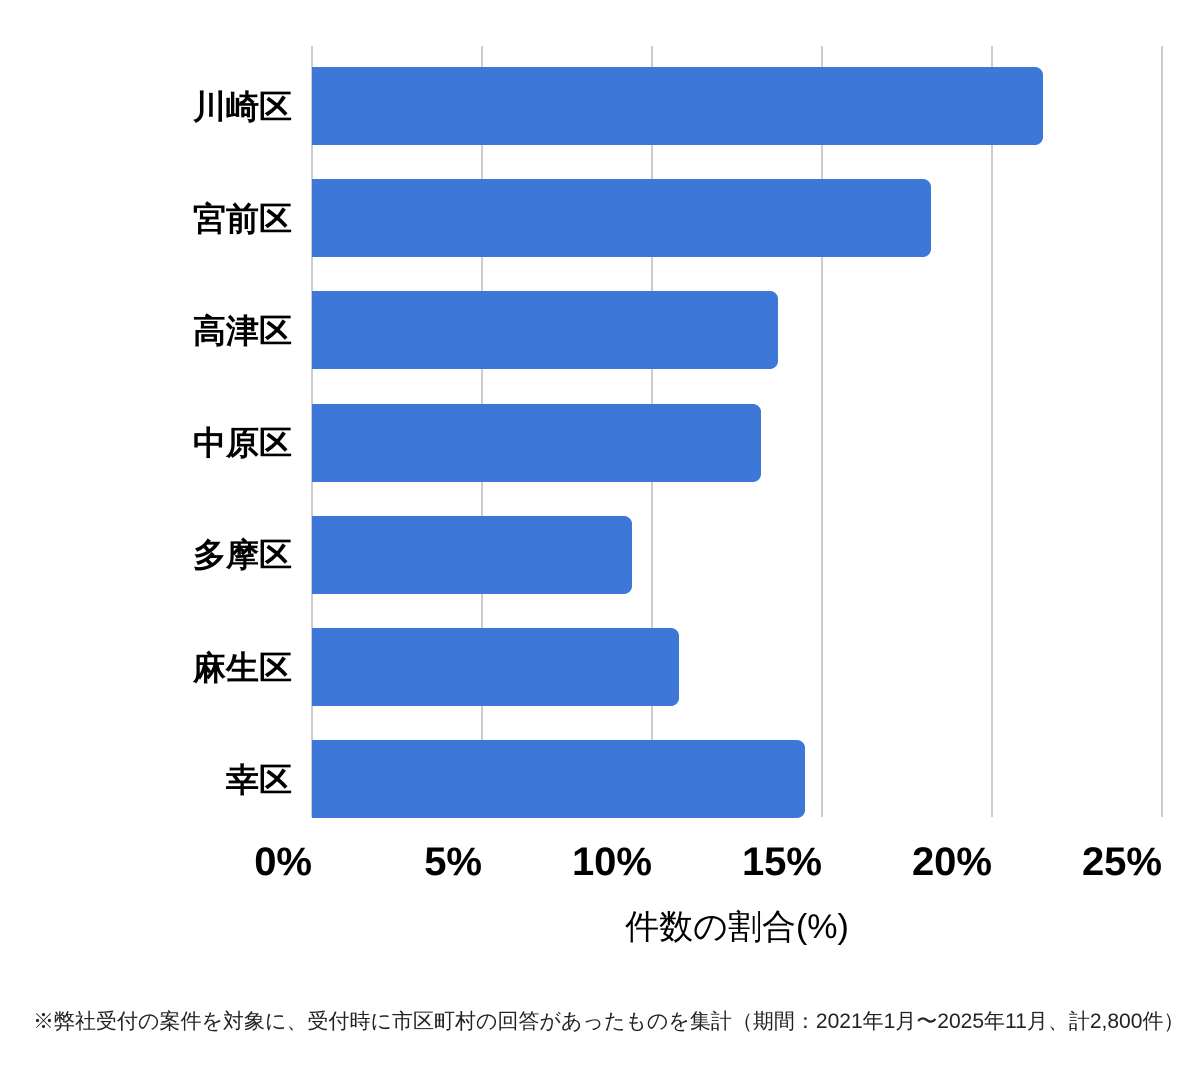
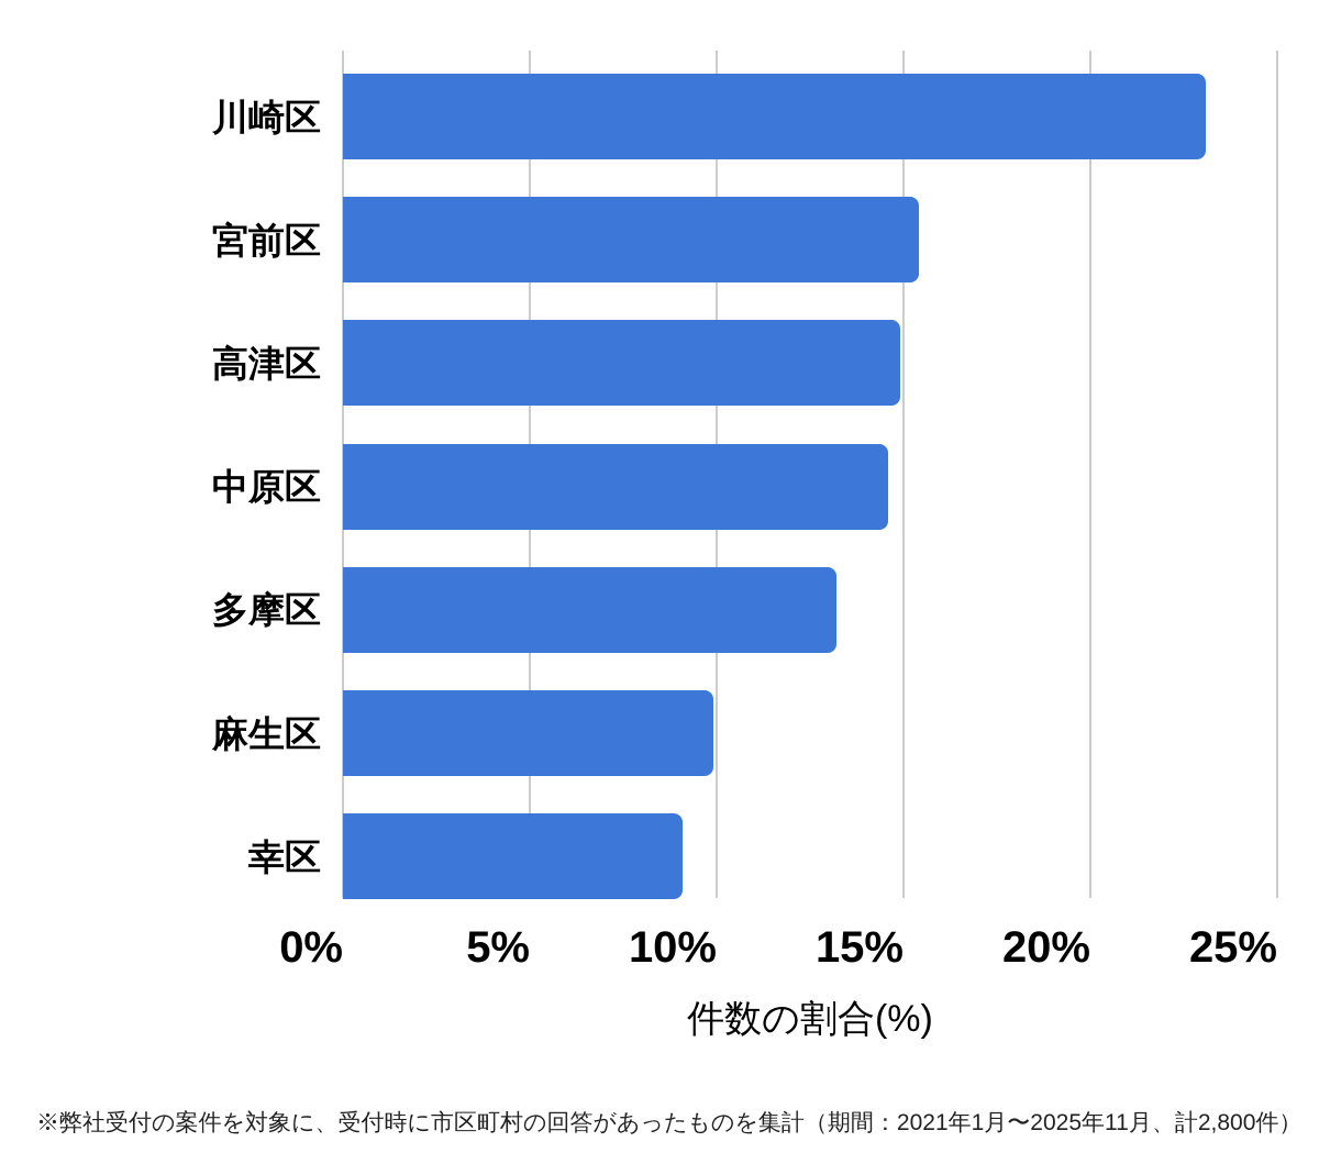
川崎区: 21.5% -> 23.1%
宮前区: 18.2% -> 15.4%
高津区: 13.7% -> 14.9%
中原区: 13.2% -> 14.6%
多摩区: 9.4% -> 13.2%
麻生区: 10.8% -> 9.9%
幸区: 14.5% -> 9.1%
